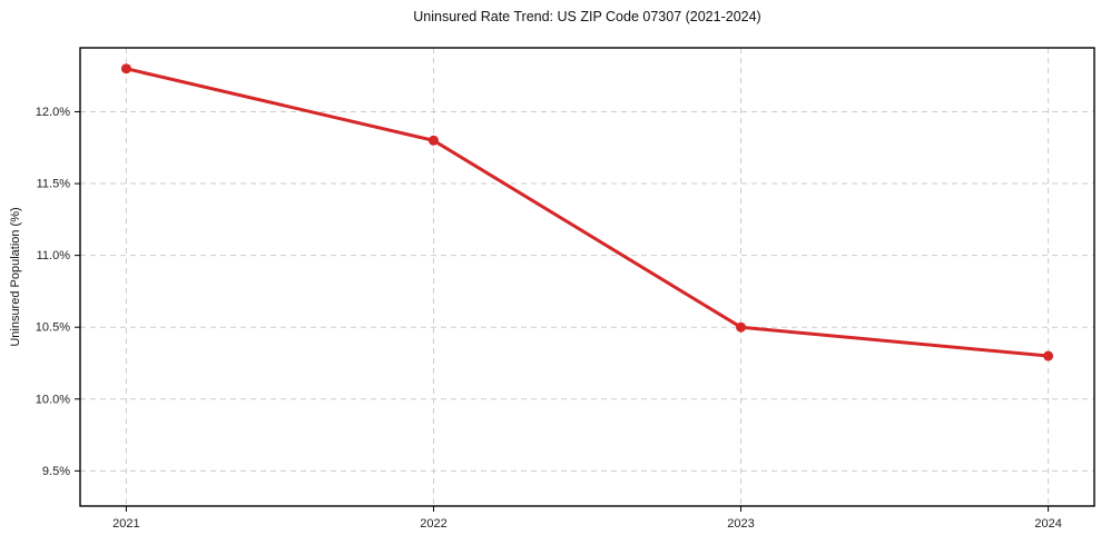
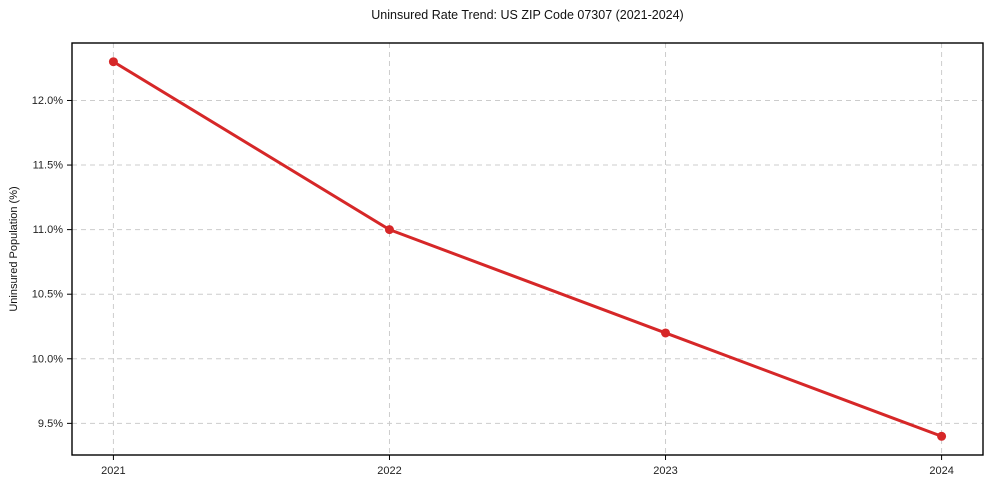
2022: 11.8% -> 11.0%
2023: 10.5% -> 10.2%
2024: 10.3% -> 9.4%
